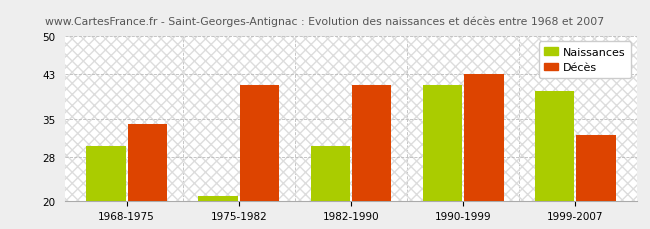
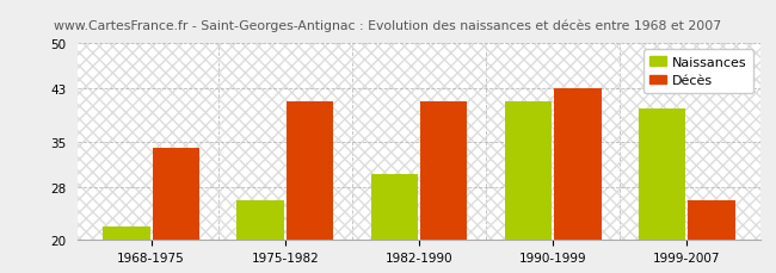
Naissances/1968-1975: 30 -> 22
Naissances/1975-1982: 21 -> 26
Décès/1999-2007: 32 -> 26
